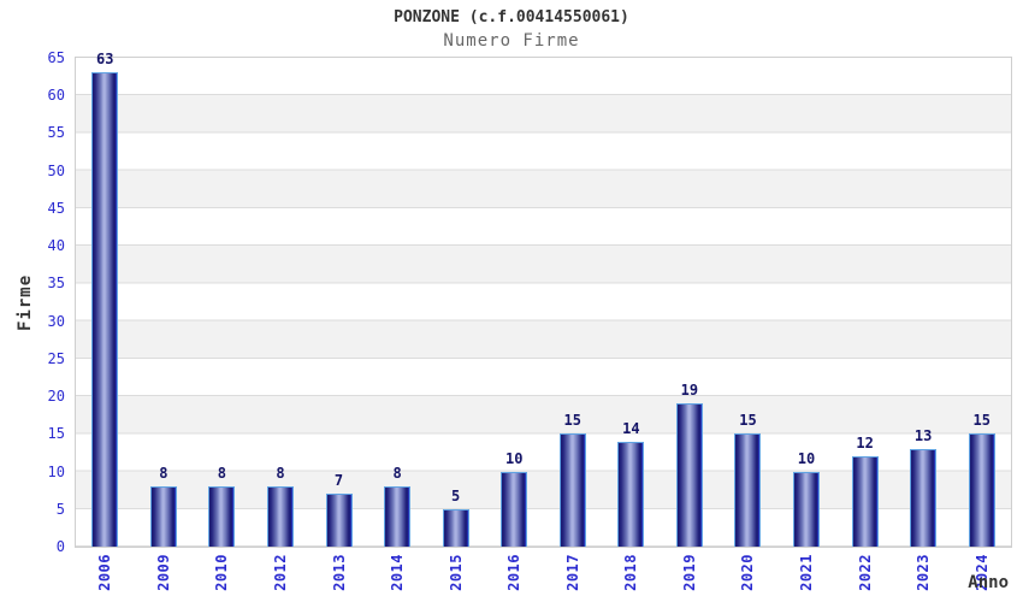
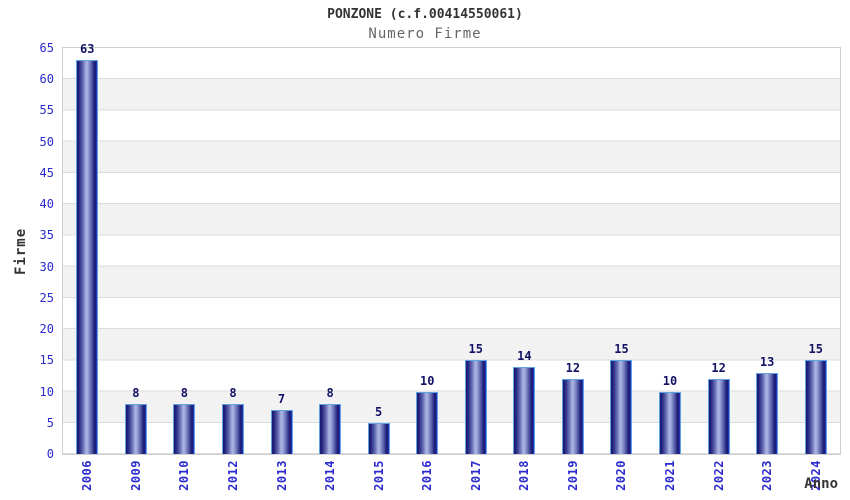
2019: 19 -> 12
